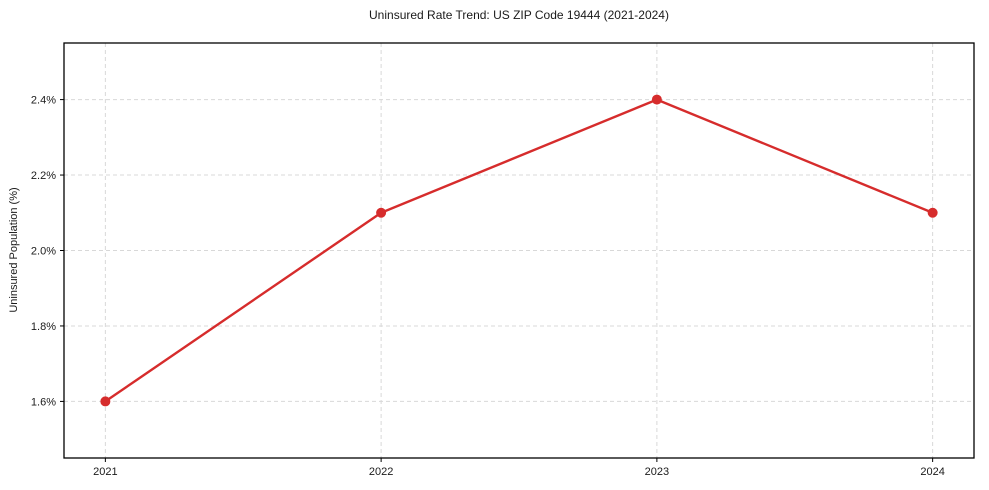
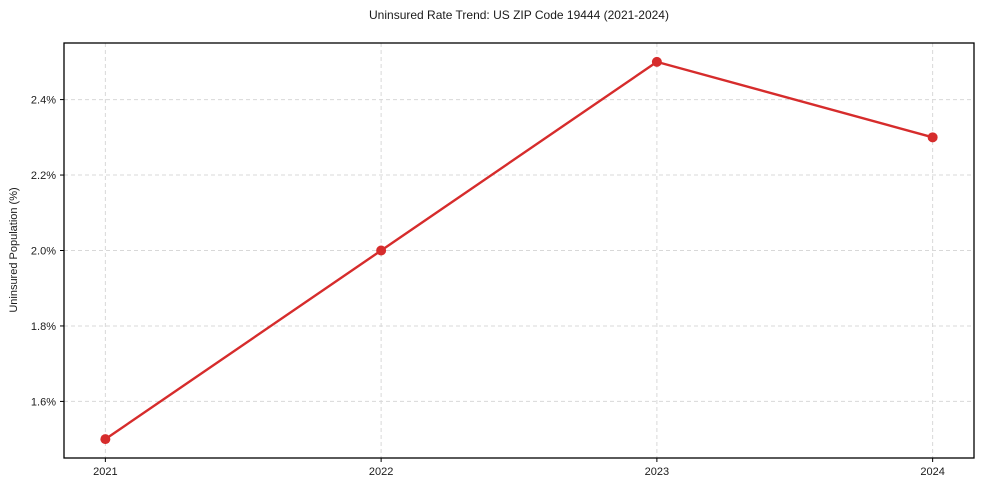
2021: 1.6% -> 1.5%
2022: 2.1% -> 2.0%
2023: 2.4% -> 2.5%
2024: 2.1% -> 2.3%
